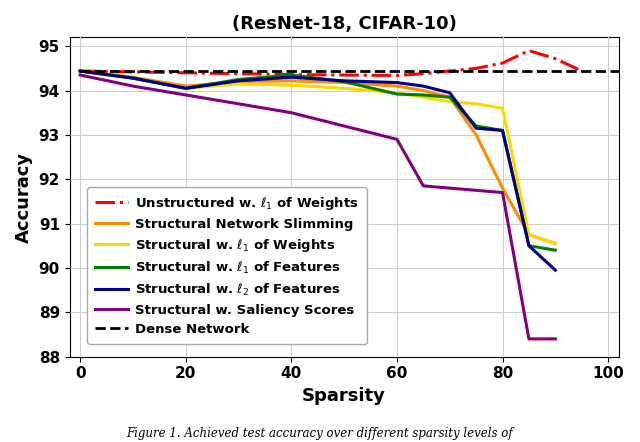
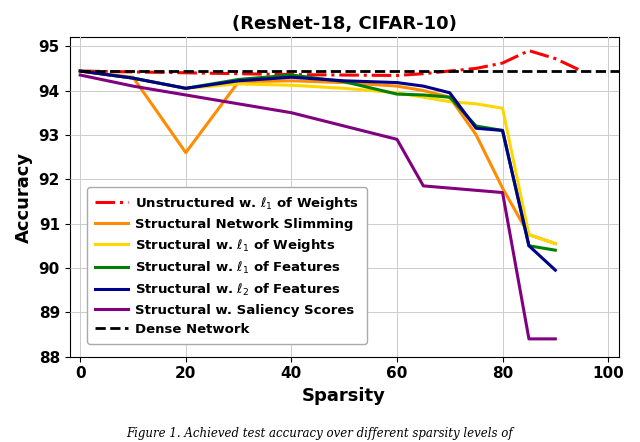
Structural Network Slimming/20: 94.10 -> 92.60
